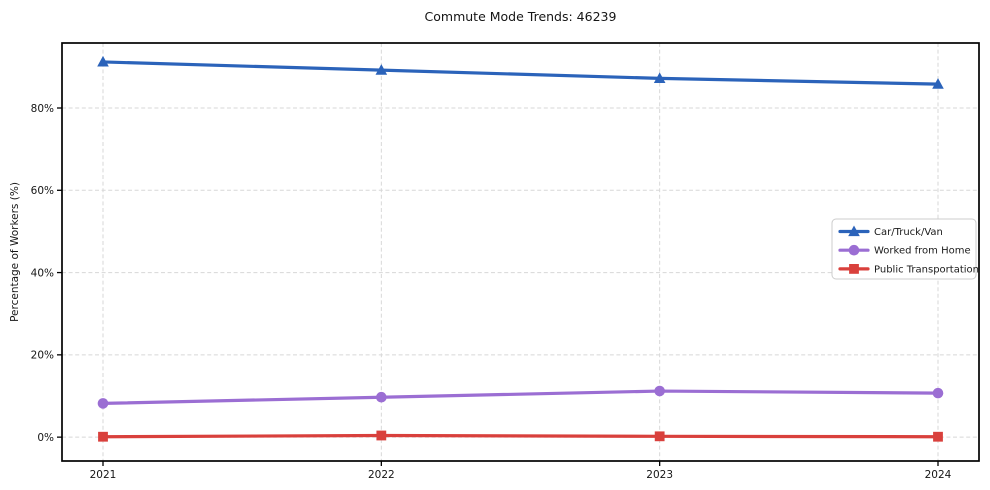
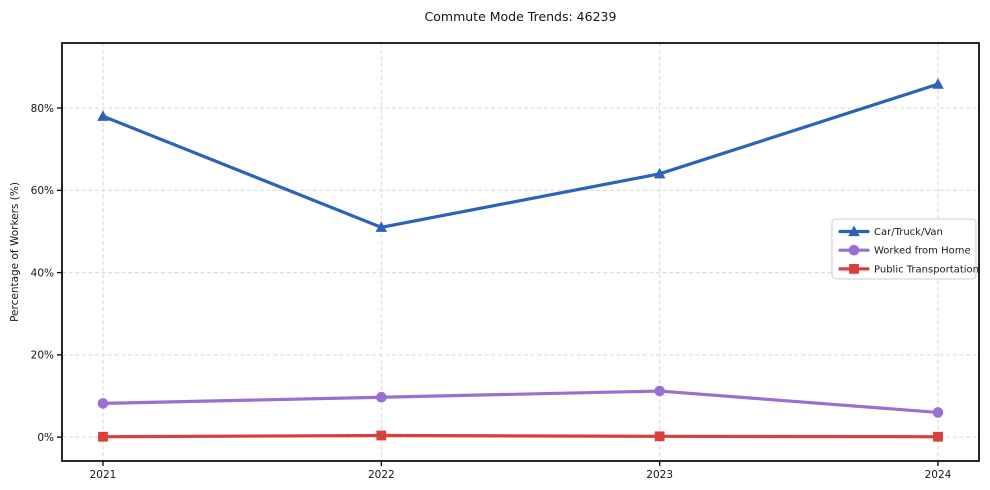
Car/Truck/Van/2021: 91% -> 78%
Car/Truck/Van/2022: 89% -> 51%
Car/Truck/Van/2023: 87% -> 64%
Worked from Home/2024: 11% -> 6%
